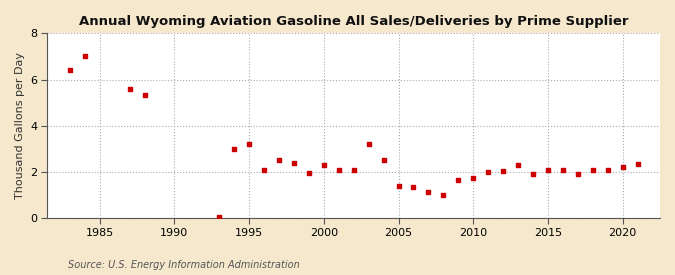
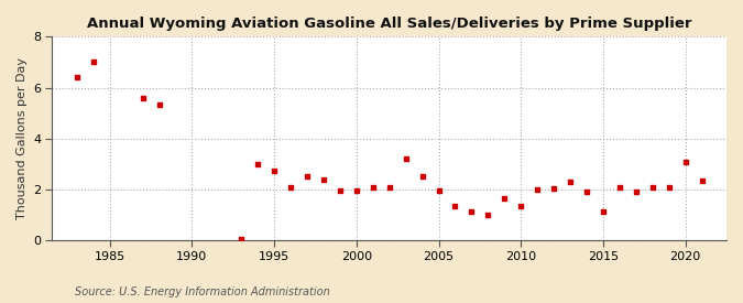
1995: 3.20 -> 2.75
2000: 2.30 -> 1.95
2005: 1.40 -> 1.95
2010: 1.75 -> 1.35
2015: 2.10 -> 1.15
2020: 2.20 -> 3.10
